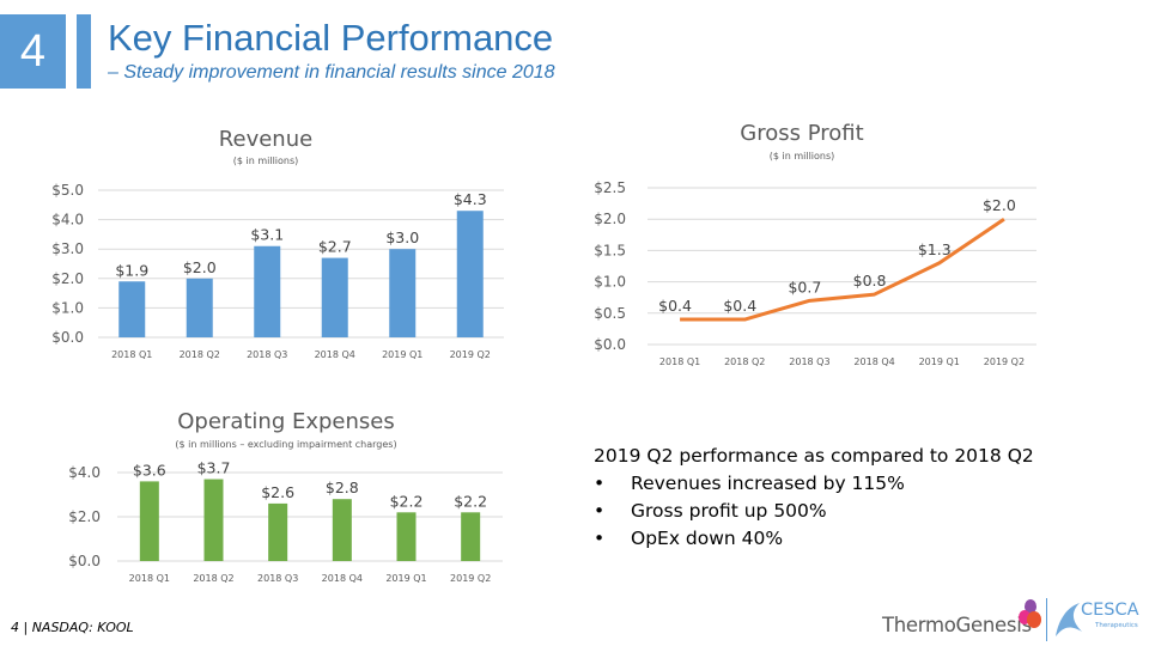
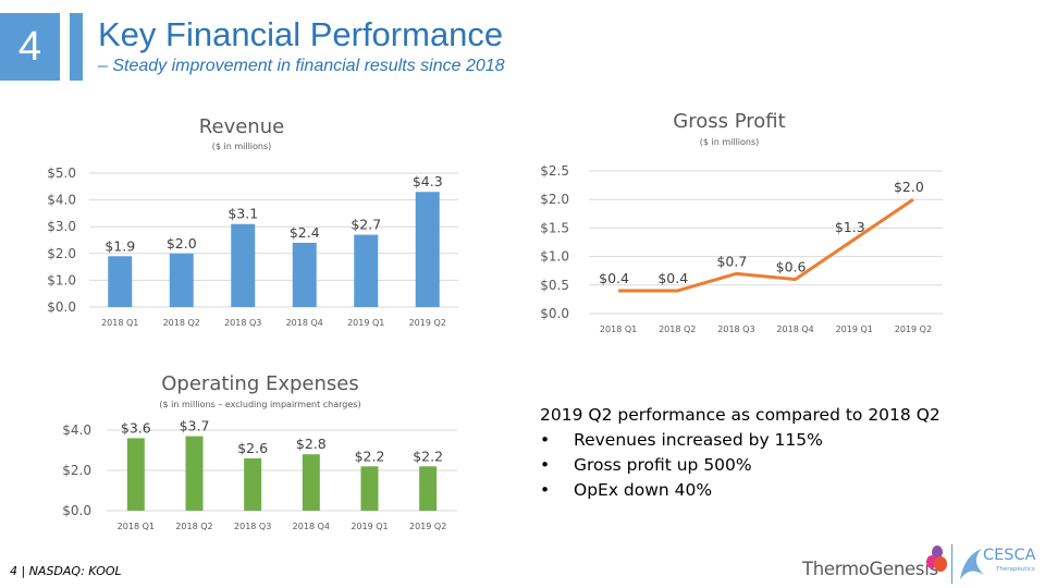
Revenue/2018 Q4: $2.7 -> $2.4
Revenue/2019 Q1: $3.0 -> $2.7
Gross Profit/2018 Q4: $0.8 -> $0.6
